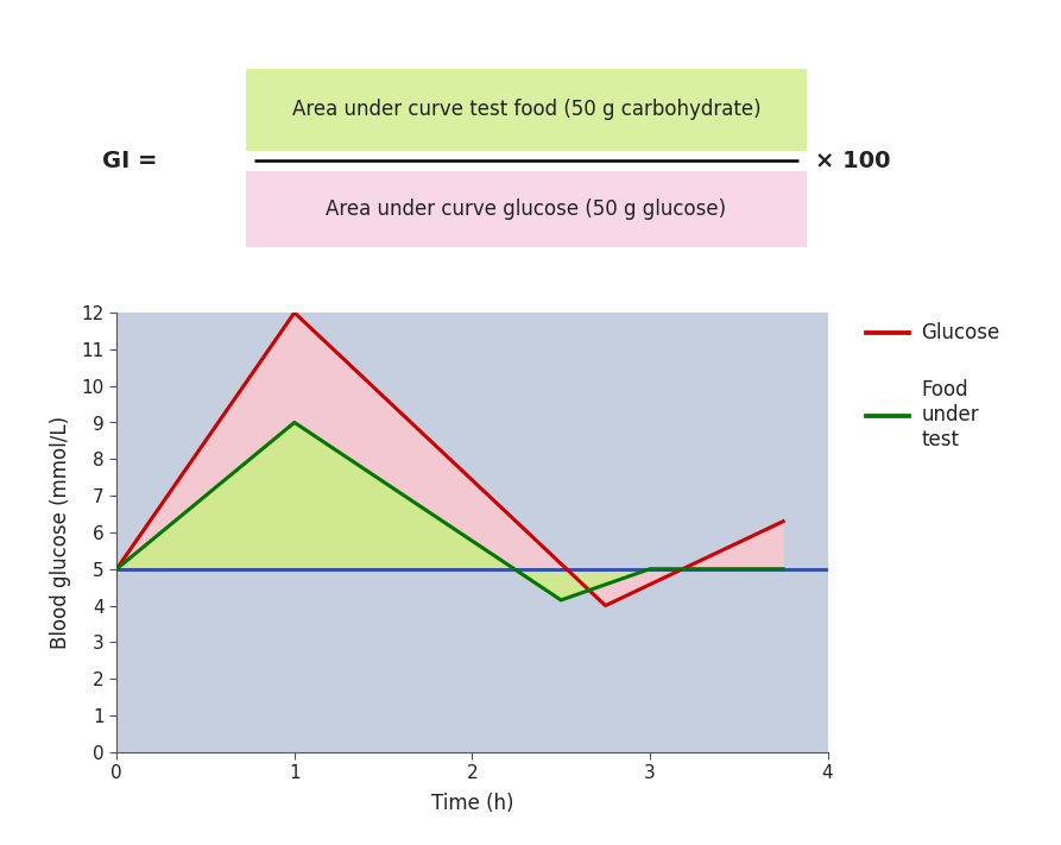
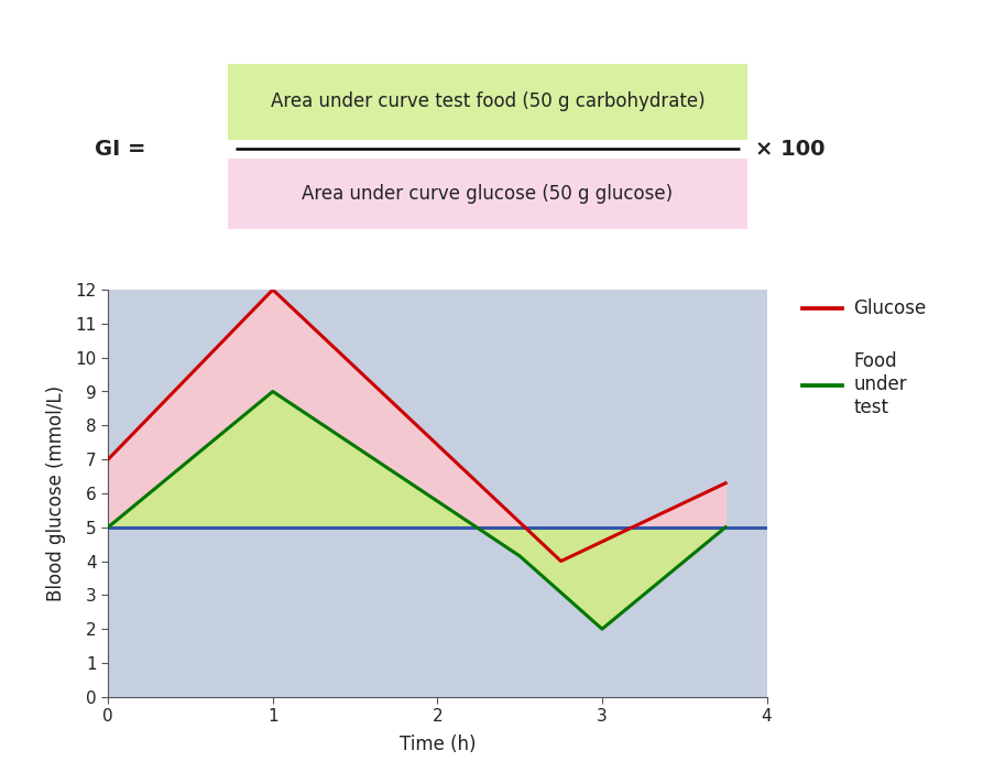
Glucose/0: 5.0 -> 7.0
Food under test/3: 5.00 -> 2.00
